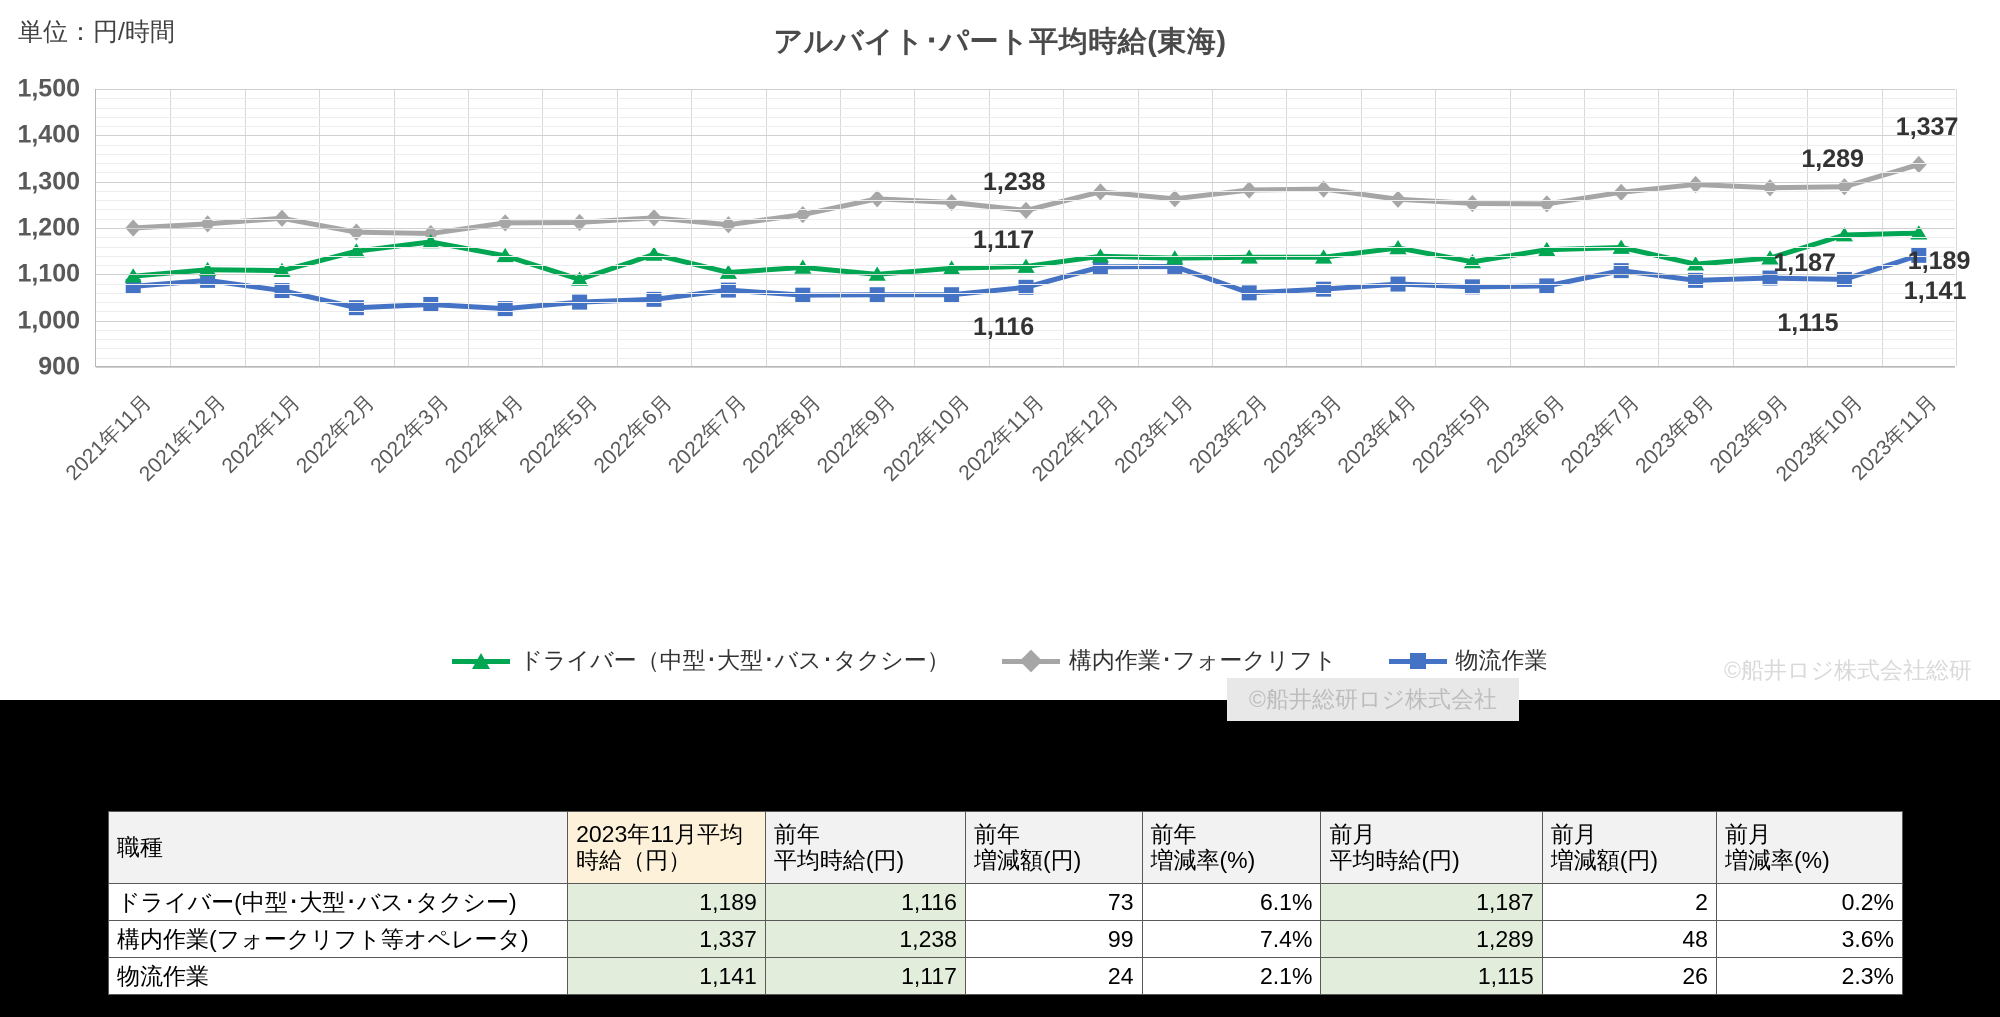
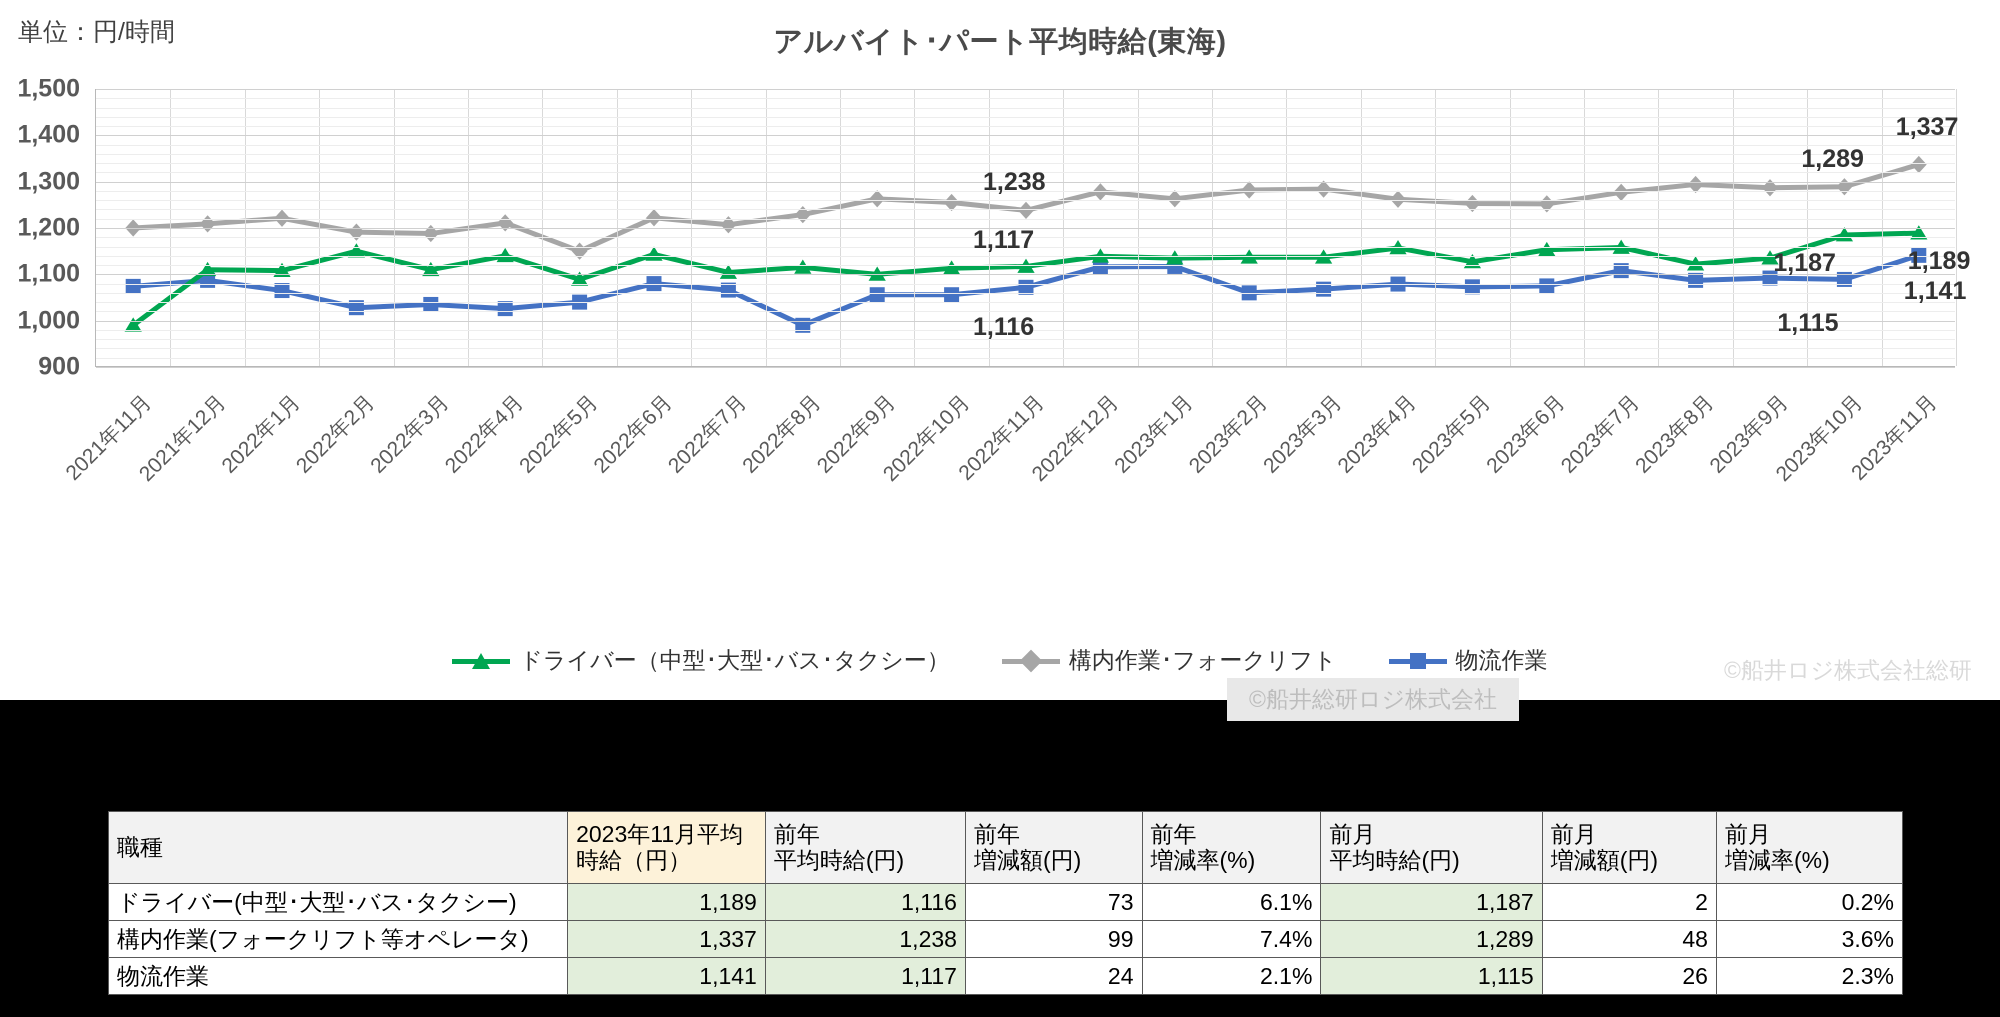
ドライバー（中型･大型･バス･タクシー）/2021年11月: 1100 -> 990
ドライバー（中型･大型･バス･タクシー）/2022年3月: 1170 -> 1110
構内作業･フォークリフト/2022年5月: 1210 -> 1150
物流作業/2022年6月: 1050 -> 1080
物流作業/2022年8月: 1060 -> 990
